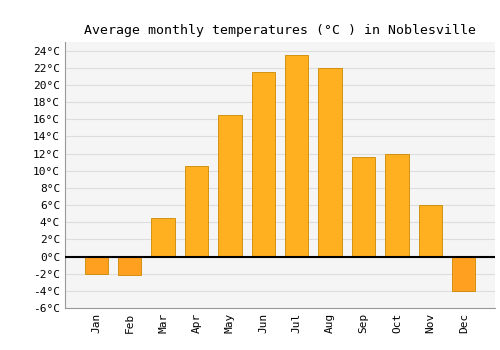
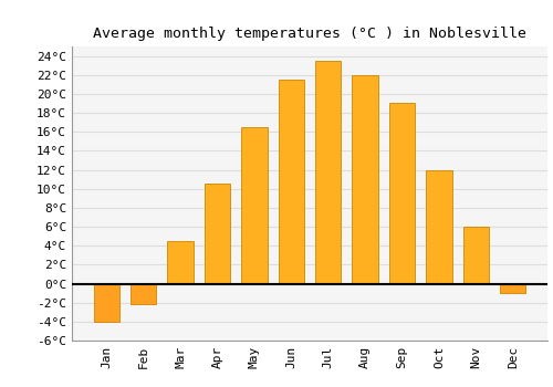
Jan: -2.0°C -> -4.0°C
Sep: 11.6°C -> 19.0°C
Dec: -4.0°C -> -1.0°C
